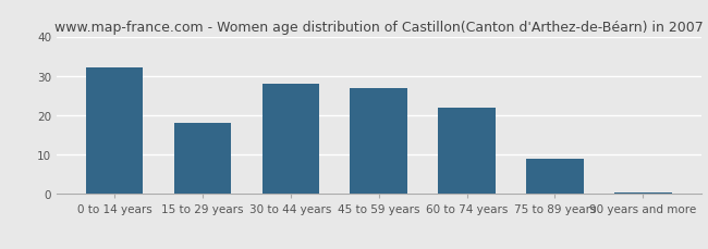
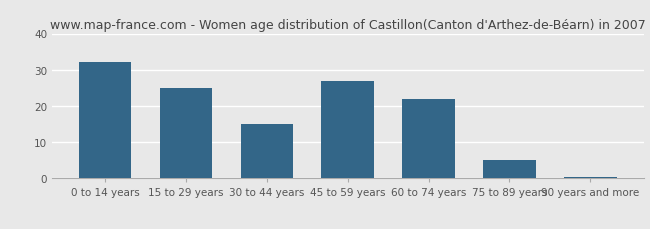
15 to 29 years: 18.0 -> 25.0
30 to 44 years: 28.0 -> 15.0
75 to 89 years: 9.0 -> 5.0
